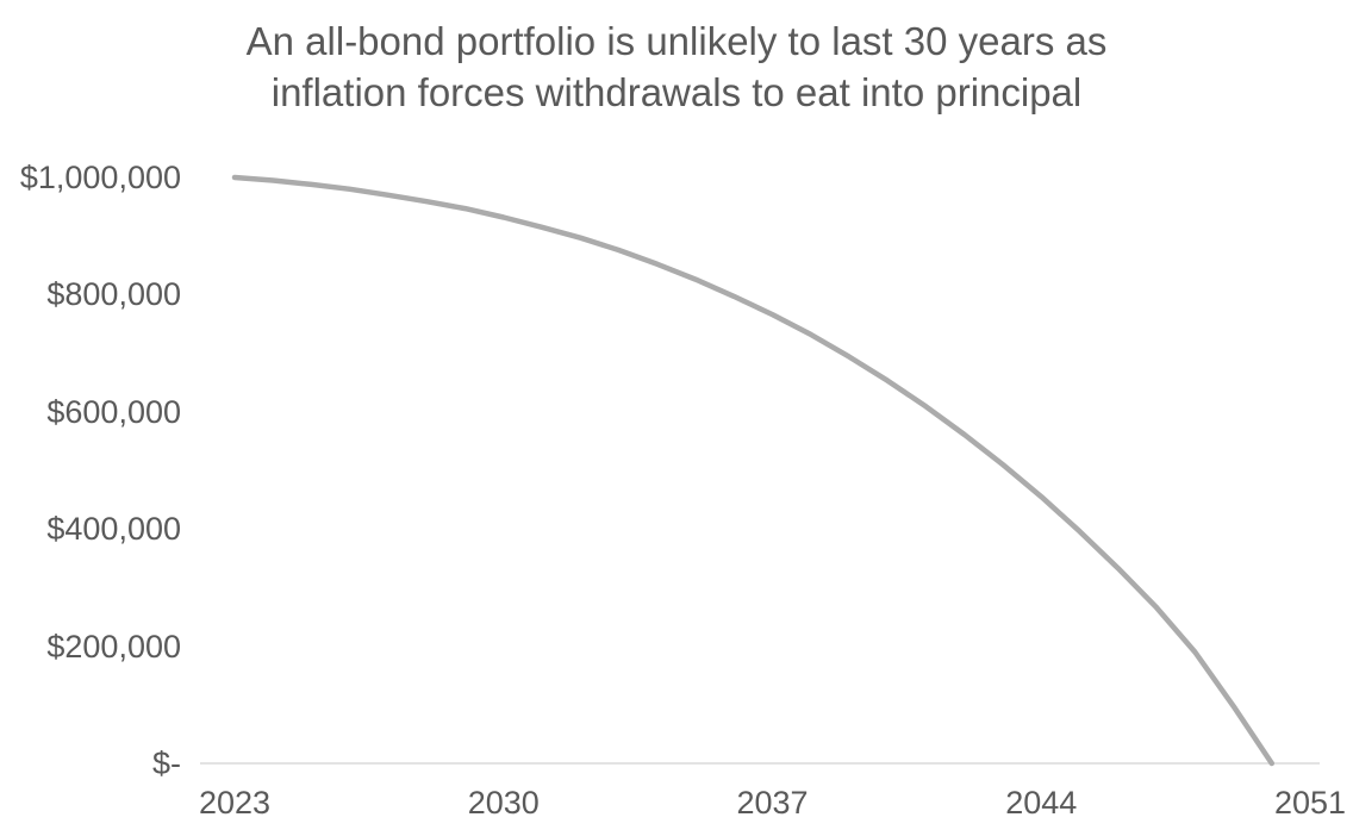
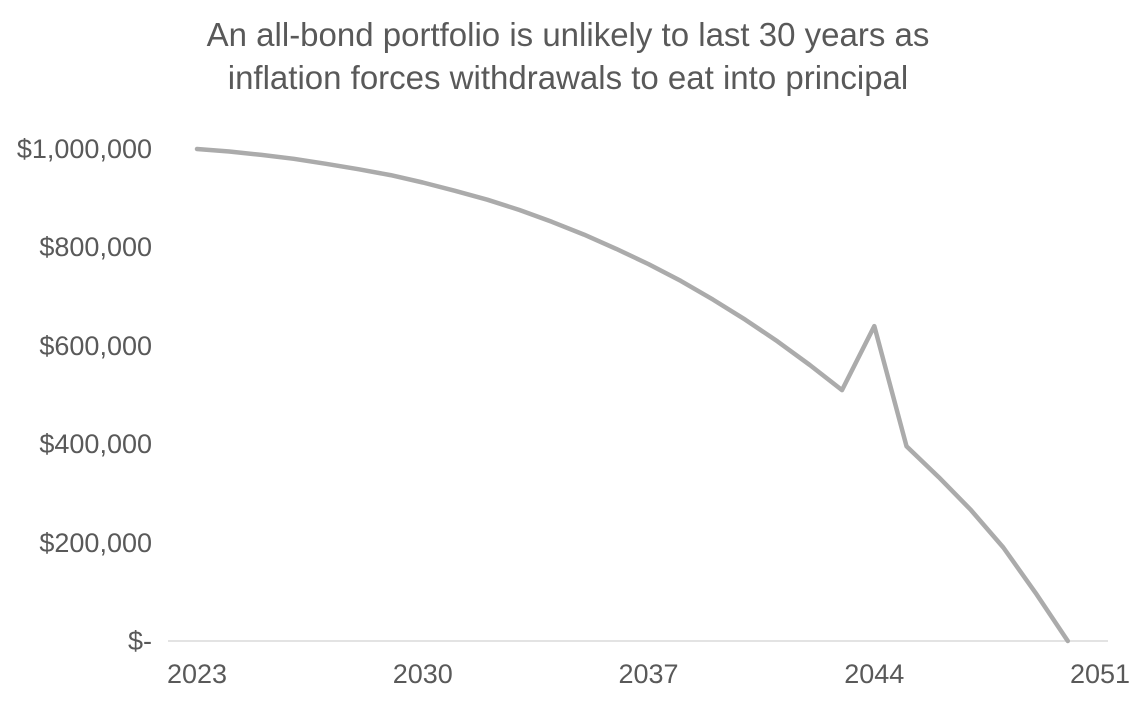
2044: $460000 -> $640000
